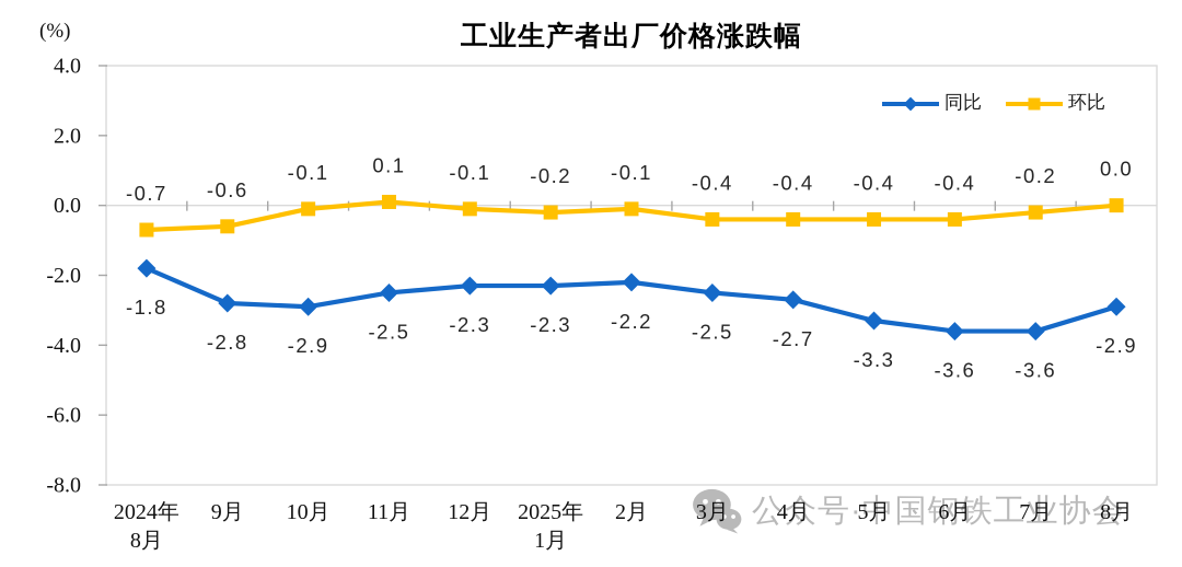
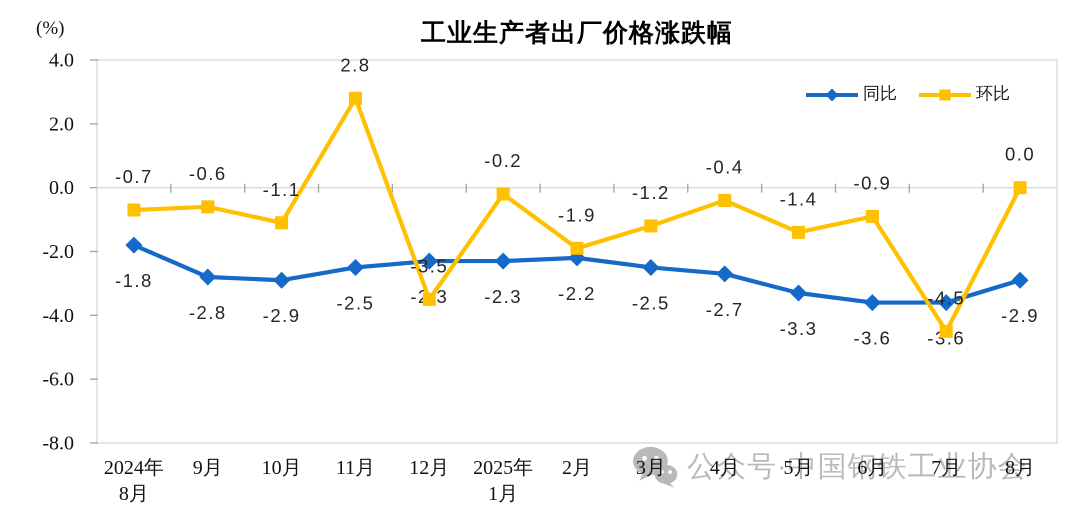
环比/10月: -0.1 -> -1.1
环比/11月: 0.1 -> 2.8
环比/12月: -0.1 -> -3.5
环比/2月: -0.1 -> -1.9
环比/3月: -0.4 -> -1.2
环比/5月: -0.4 -> -1.4
环比/6月: -0.4 -> -0.9
环比/7月: -0.2 -> -4.5
